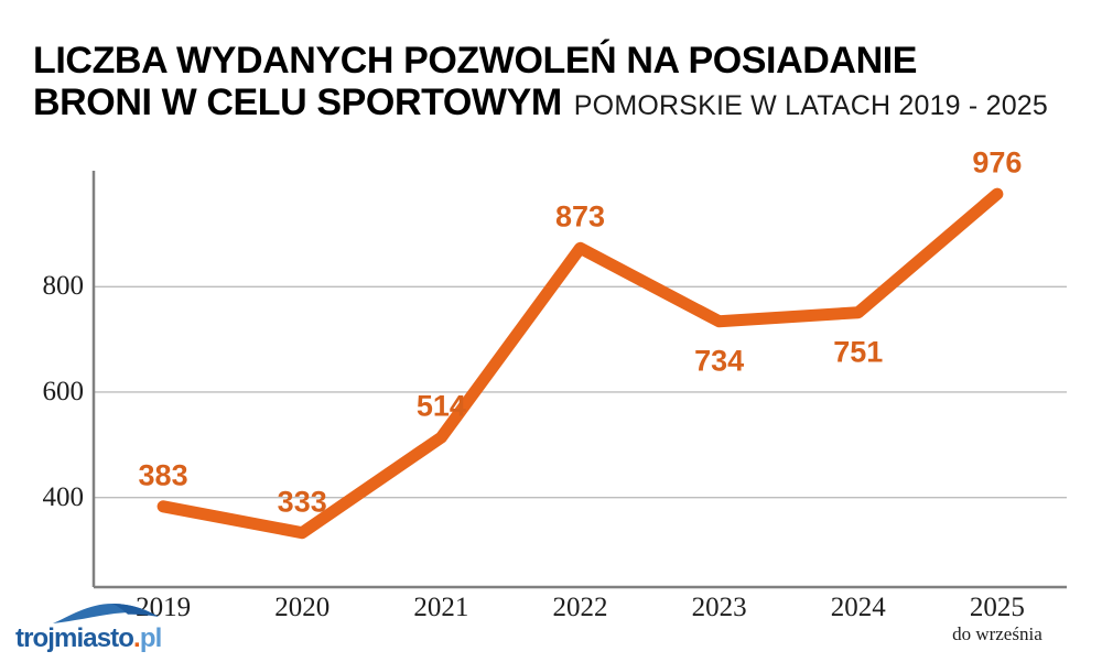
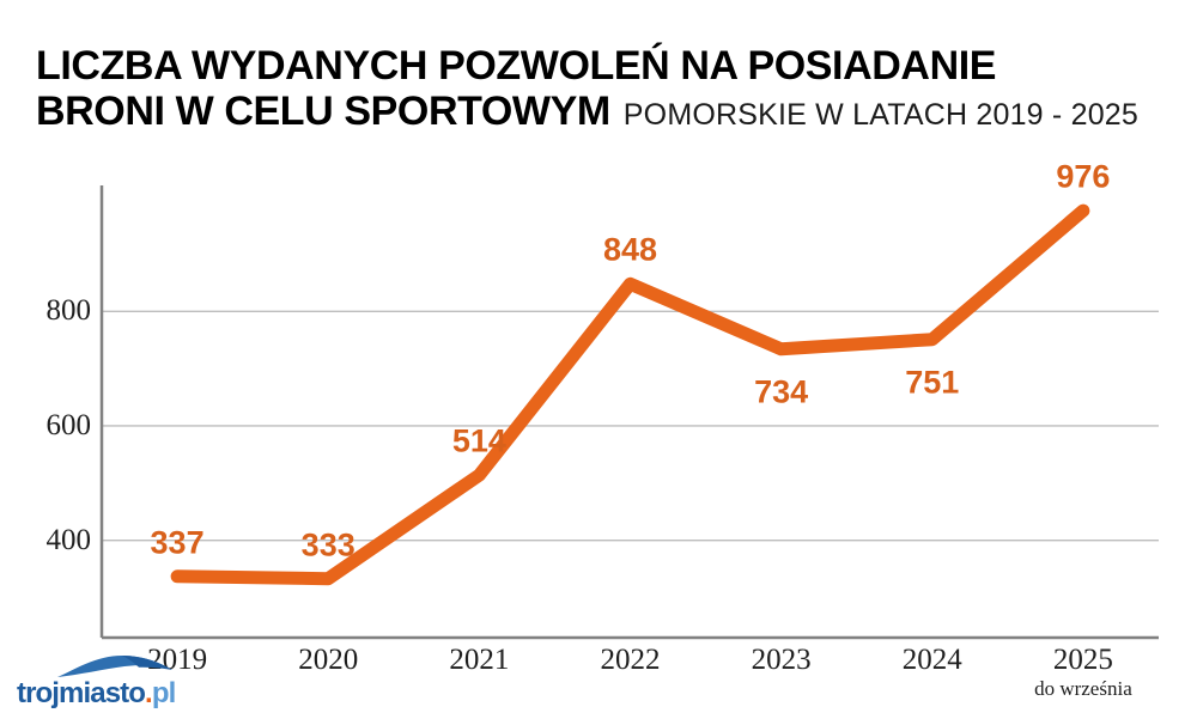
2019: 383 -> 337
2022: 873 -> 848
